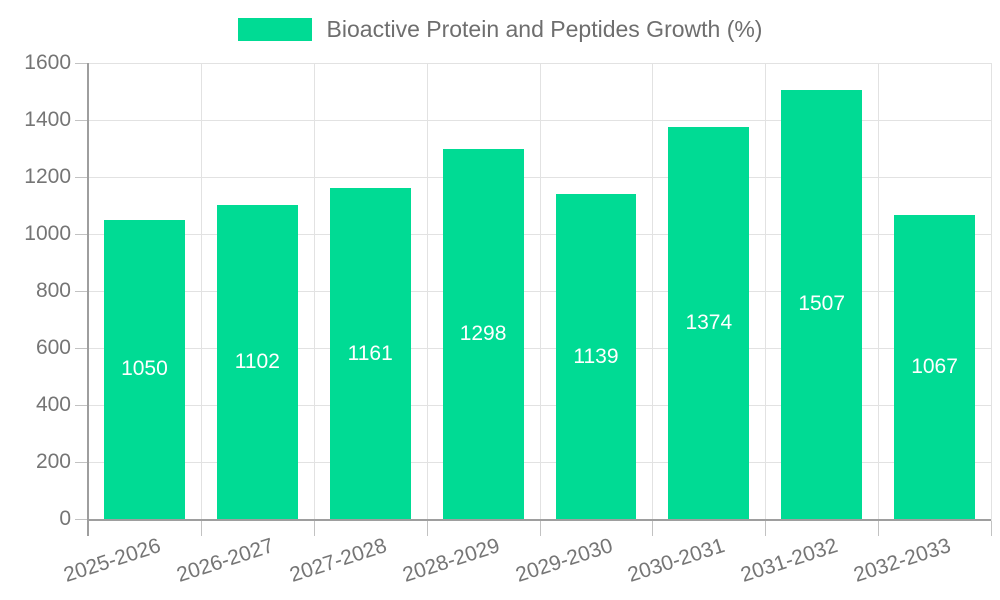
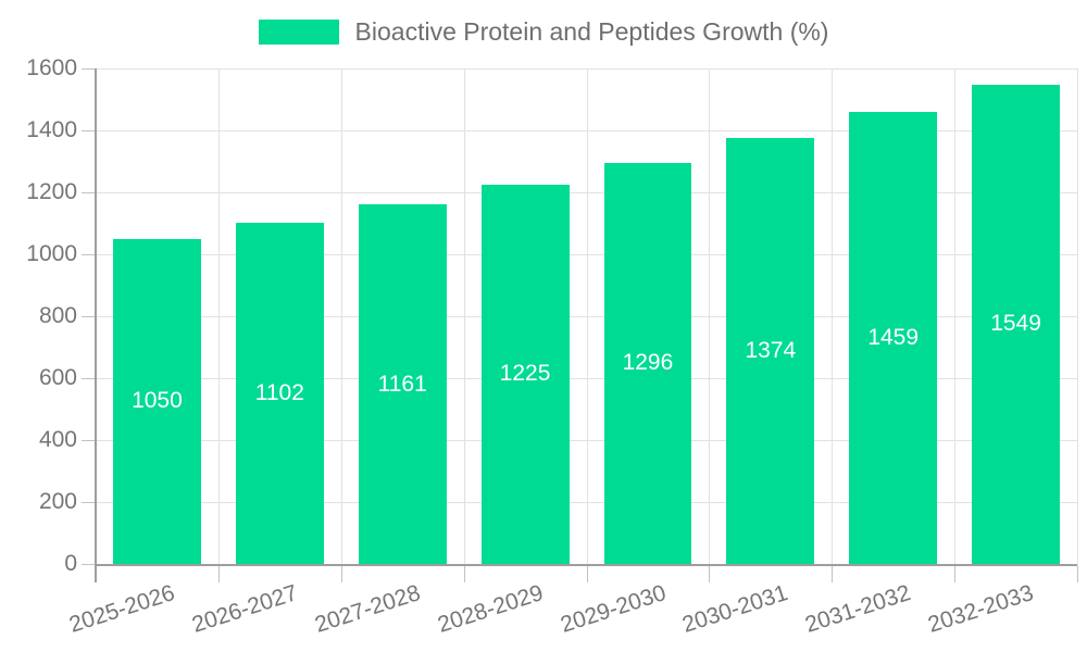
2028-2029: 1298 -> 1225
2029-2030: 1139 -> 1296
2031-2032: 1507 -> 1459
2032-2033: 1067 -> 1549
